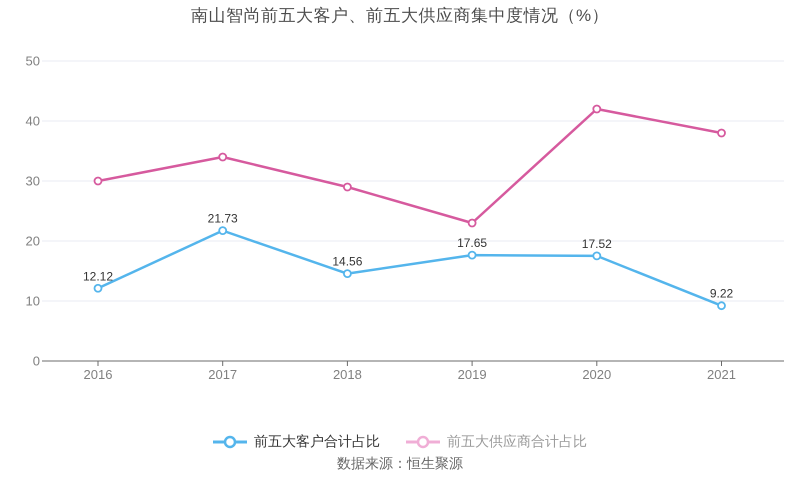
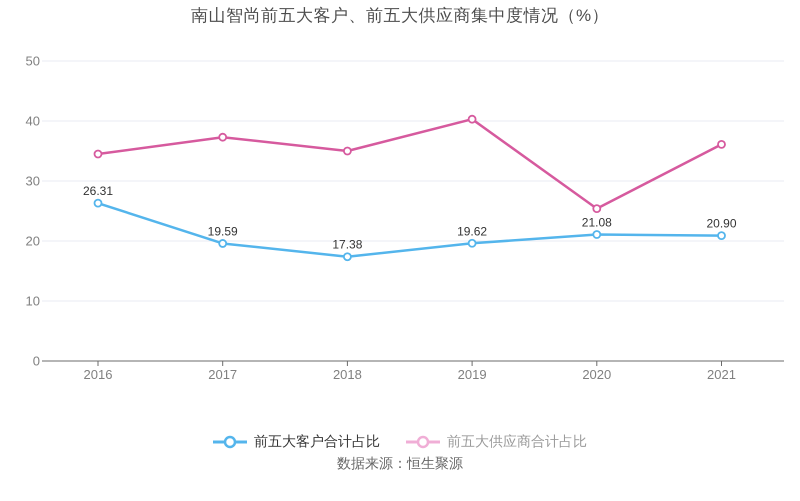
前五大客户合计占比/2016: 12.12 -> 26.31
前五大供应商合计占比/2016: 30 -> 34
前五大客户合计占比/2017: 21.73 -> 19.59
前五大供应商合计占比/2017: 34 -> 37
前五大客户合计占比/2018: 14.56 -> 17.38
前五大供应商合计占比/2018: 29 -> 35
前五大客户合计占比/2019: 17.65 -> 19.62
前五大供应商合计占比/2019: 23 -> 40
前五大客户合计占比/2020: 17.52 -> 21.08
前五大供应商合计占比/2020: 42 -> 25
前五大客户合计占比/2021: 9.22 -> 20.90
前五大供应商合计占比/2021: 38 -> 36
